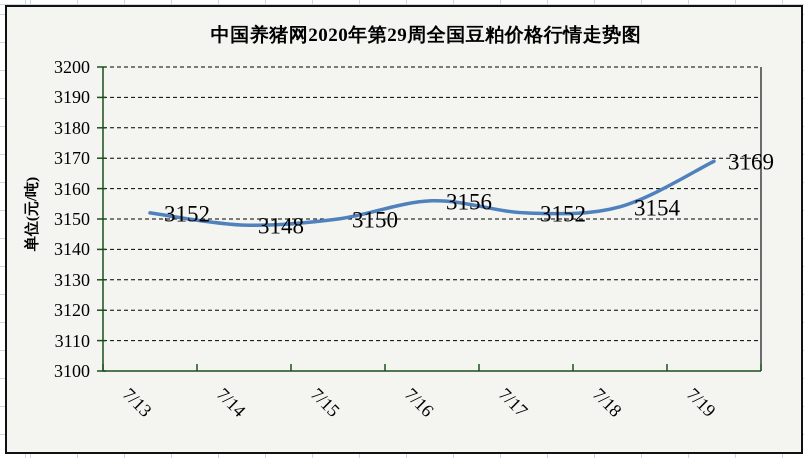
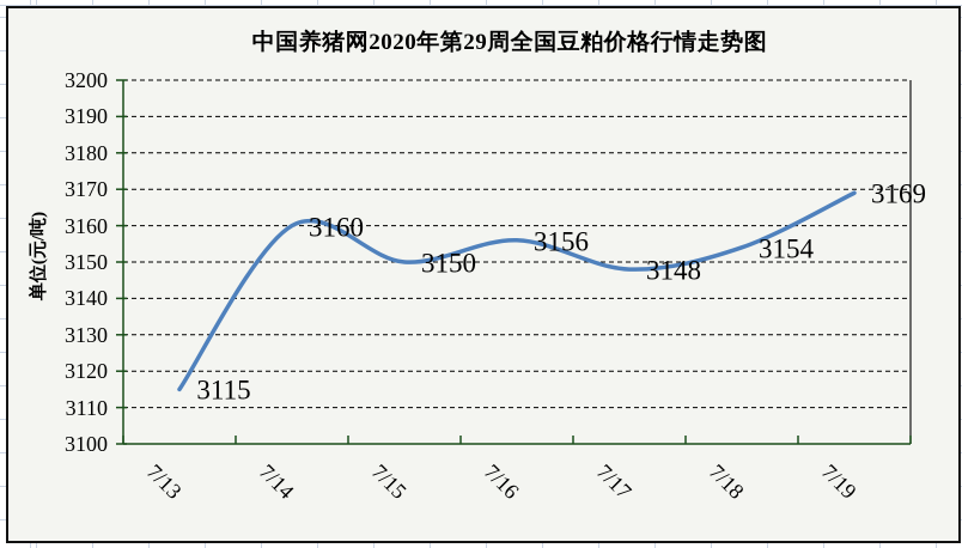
7/13: 3152 -> 3115
7/14: 3148 -> 3160
7/17: 3152 -> 3148
